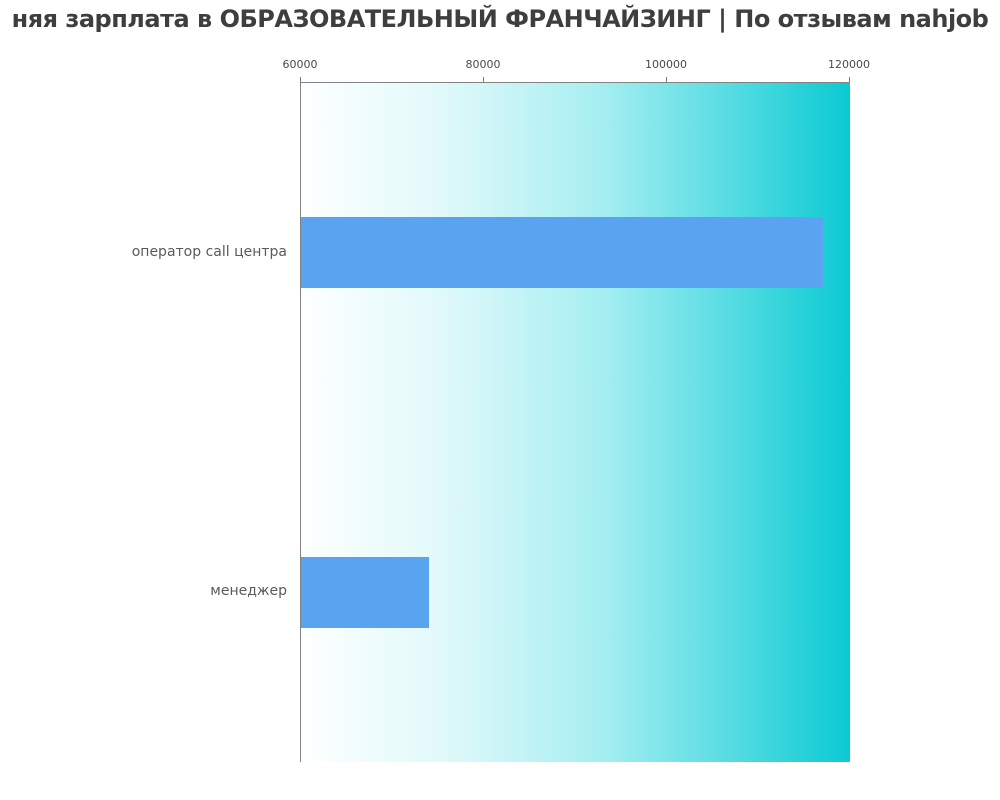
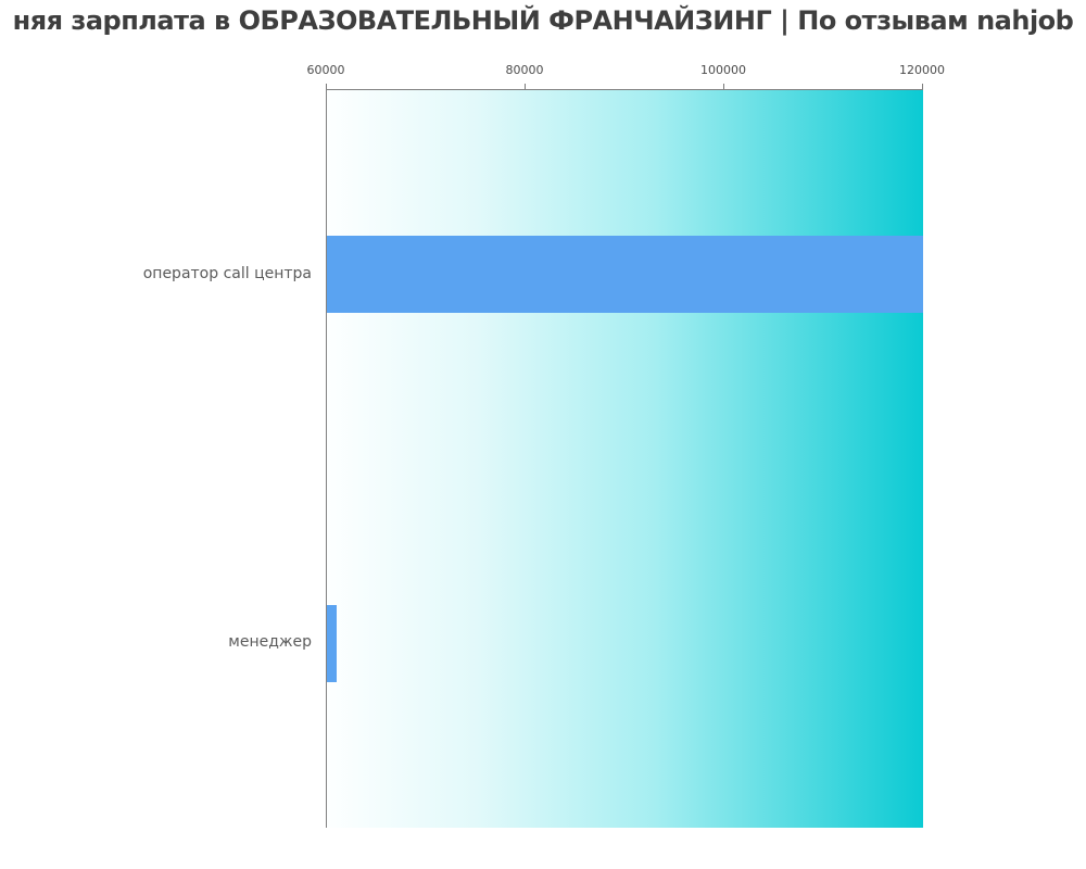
оператор call центра: 117000 -> 120000
менеджер: 74000 -> 61000
